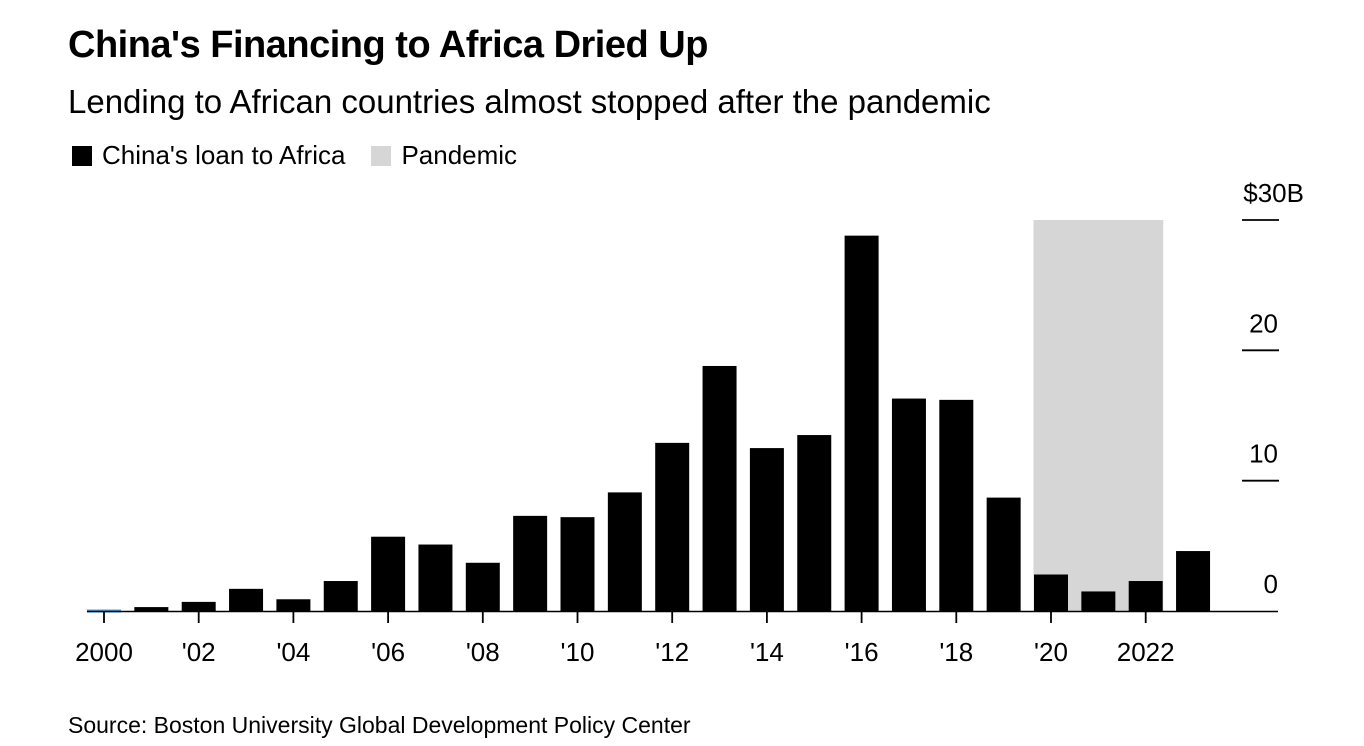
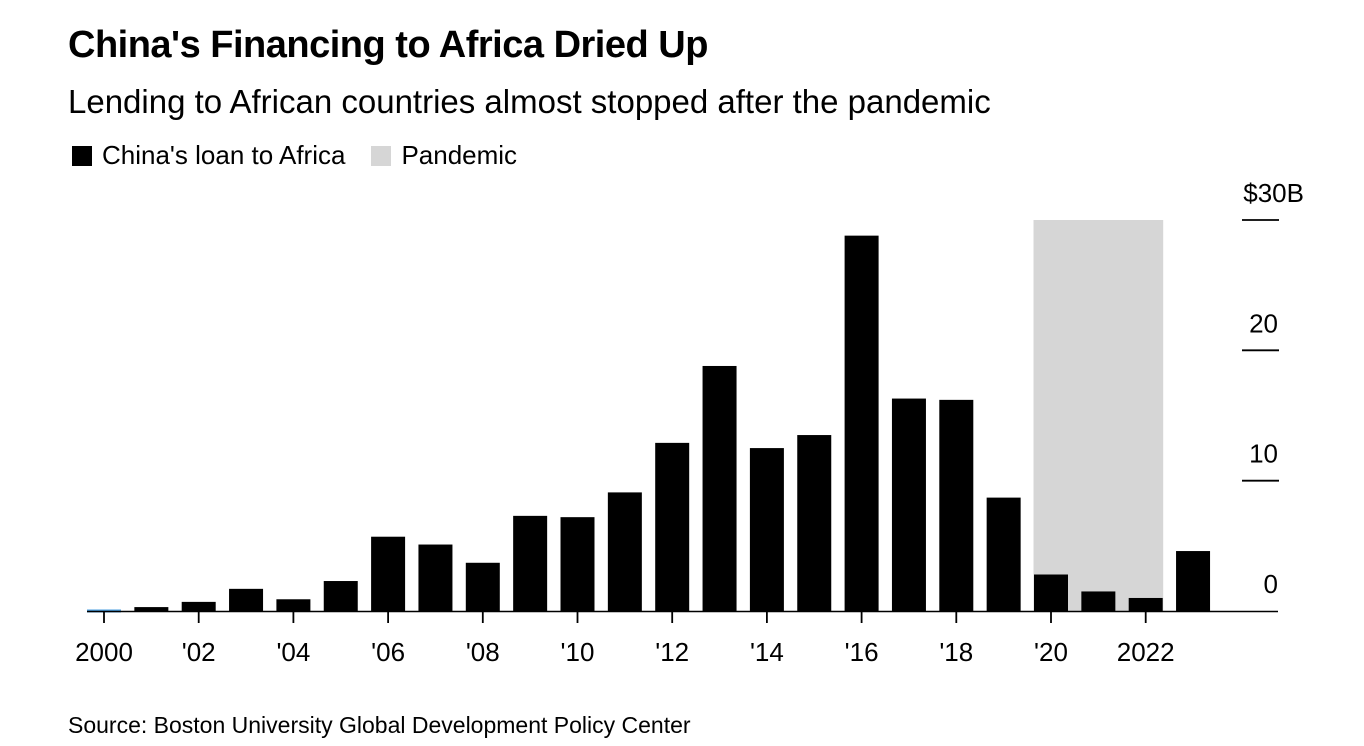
2022: 2.3 -> 1.0
